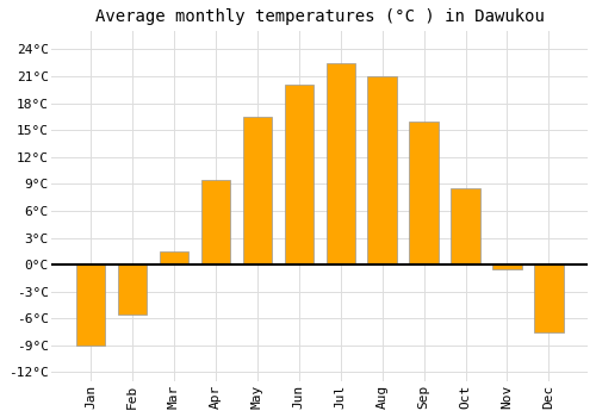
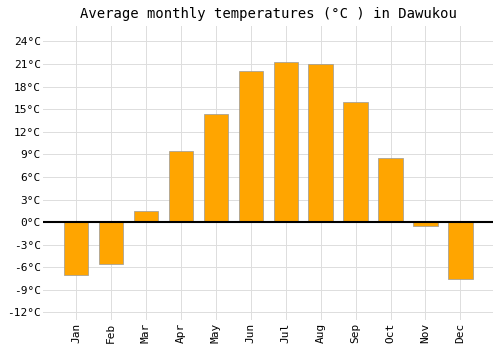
Jan: -9.0°C -> -7.0°C
May: 16.5°C -> 14.4°C
Jul: 22.5°C -> 21.2°C
